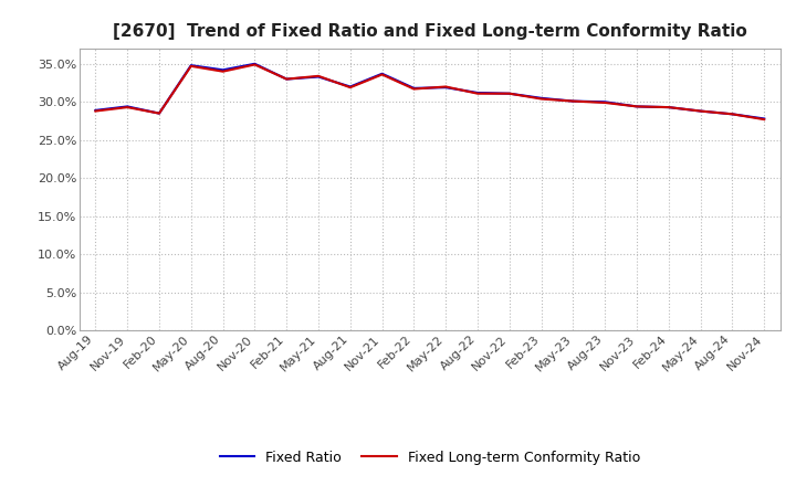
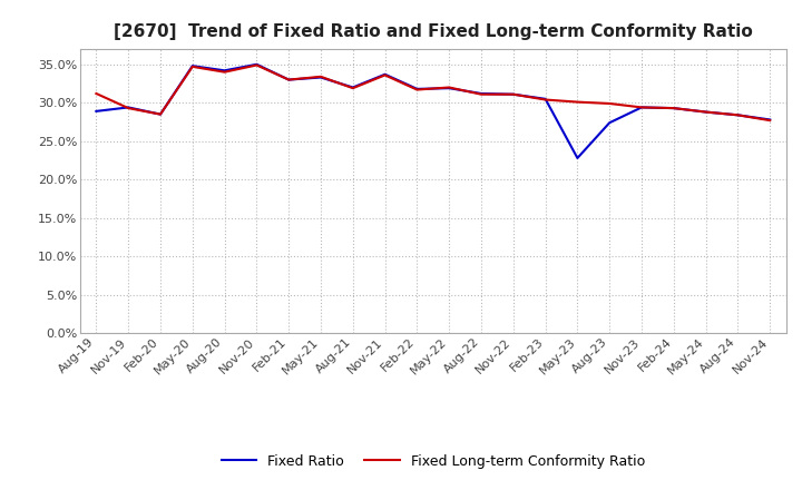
Fixed Long-term Conformity Ratio/Aug-19: 28.8% -> 31.2%
Fixed Ratio/May-23: 30.1% -> 22.8%
Fixed Ratio/Aug-23: 30.0% -> 27.4%
